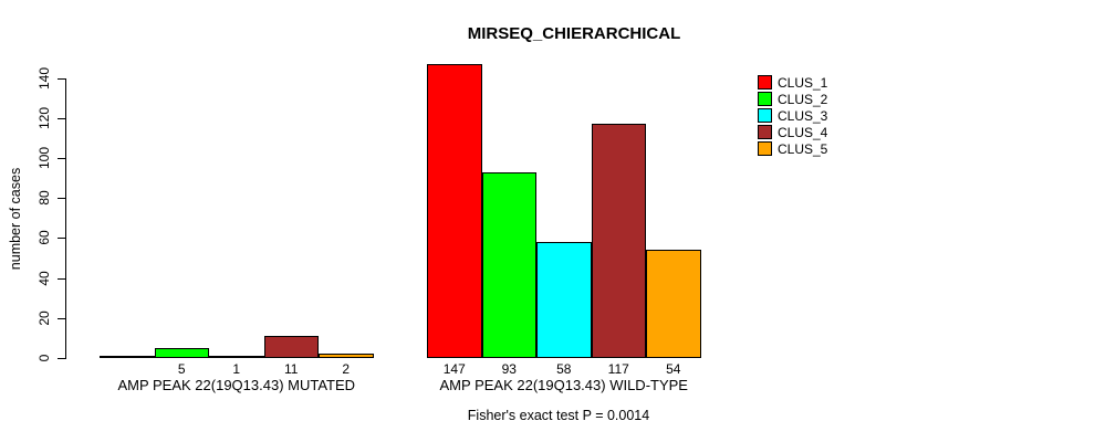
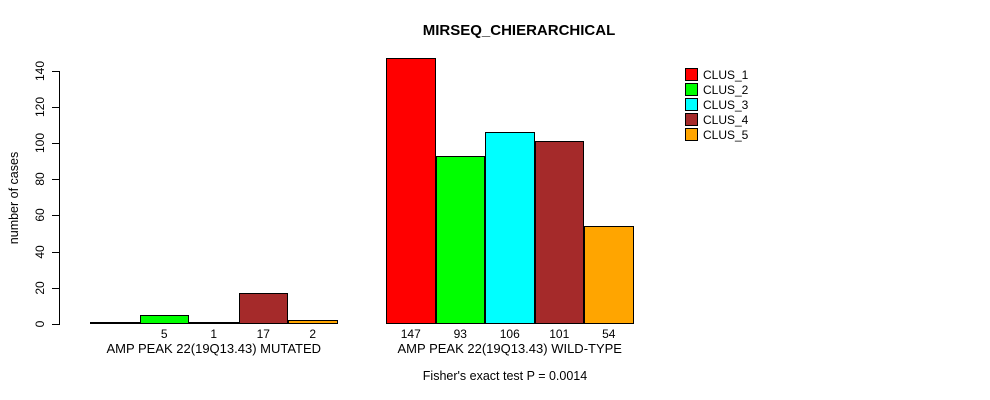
CLUS_4/AMP PEAK 22(19Q13.43) MUTATED: 11 -> 17
CLUS_3/AMP PEAK 22(19Q13.43) WILD-TYPE: 58 -> 106
CLUS_4/AMP PEAK 22(19Q13.43) WILD-TYPE: 117 -> 101
